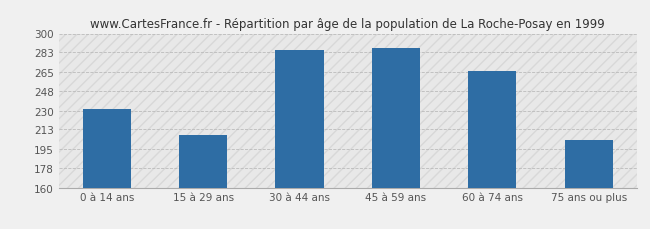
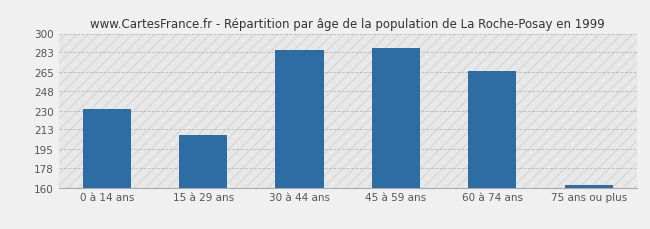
75 ans ou plus: 203 -> 162
